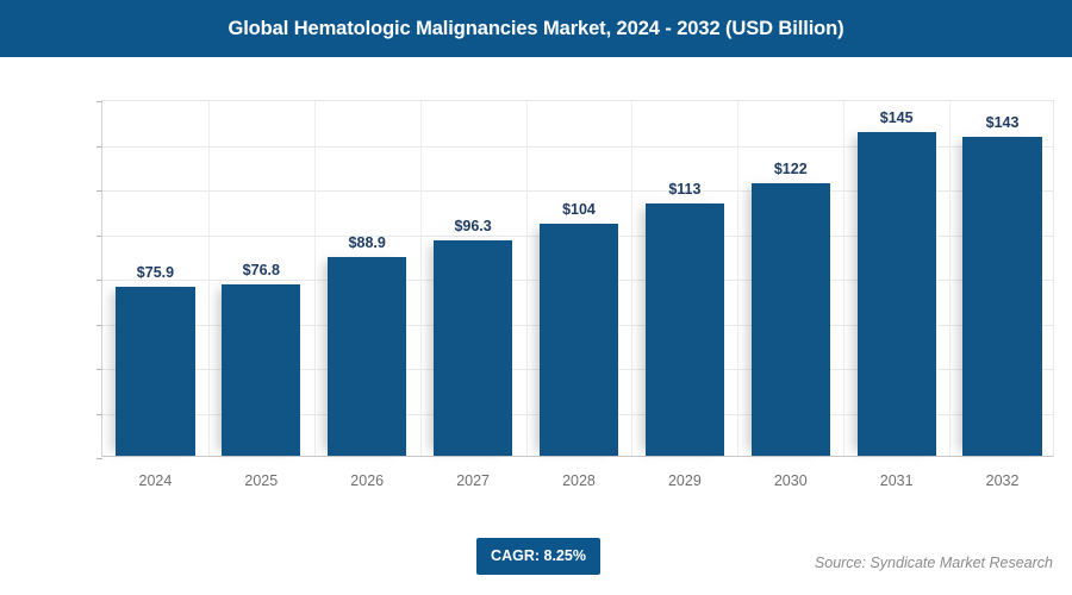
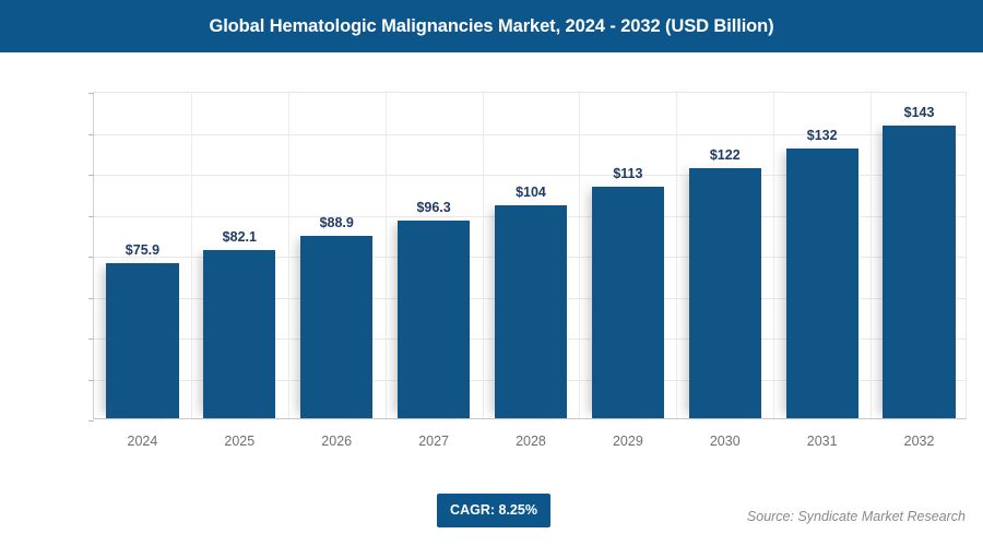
2025: $76.8 -> $82.1
2031: $145 -> $132
